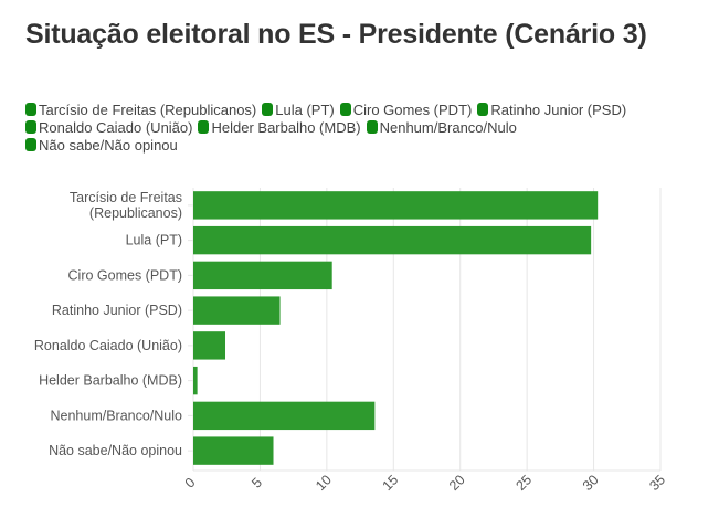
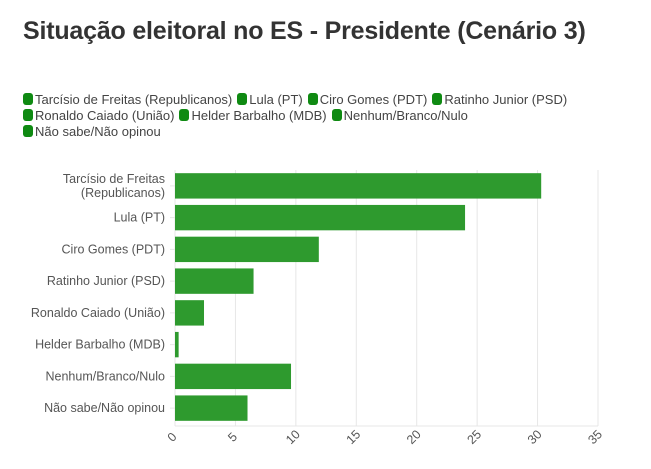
Lula (PT): 29.8 -> 24.0
Ciro Gomes (PDT): 10.4 -> 11.9
Nenhum/Branco/Nulo: 13.6 -> 9.6
